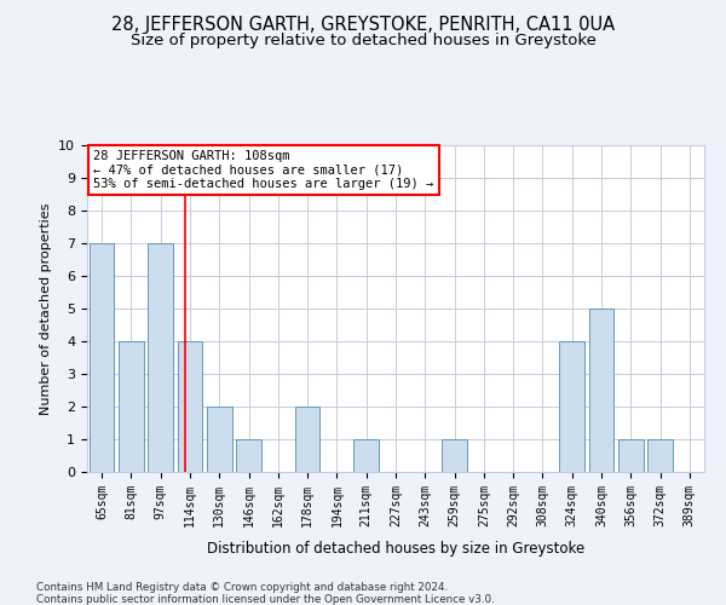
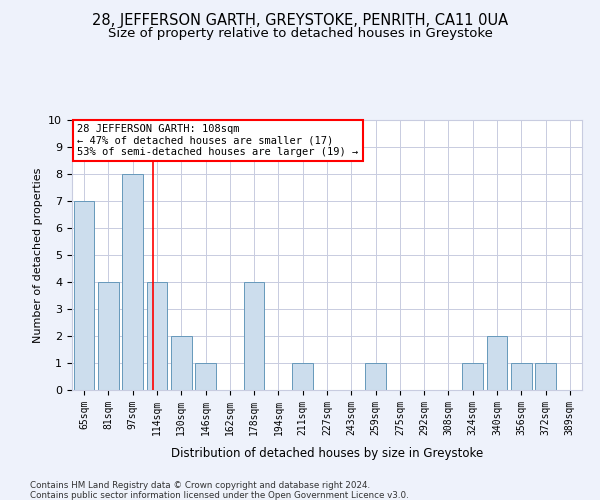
97sqm: 7 -> 8
178sqm: 2 -> 4
324sqm: 4 -> 1
340sqm: 5 -> 2
